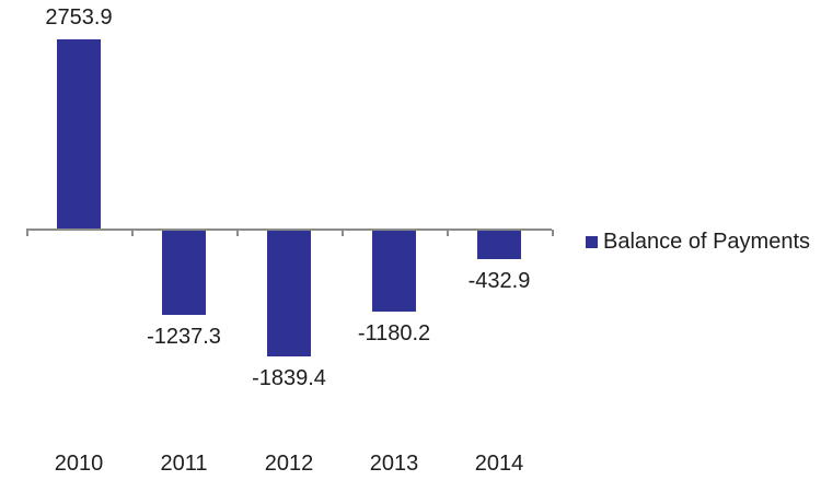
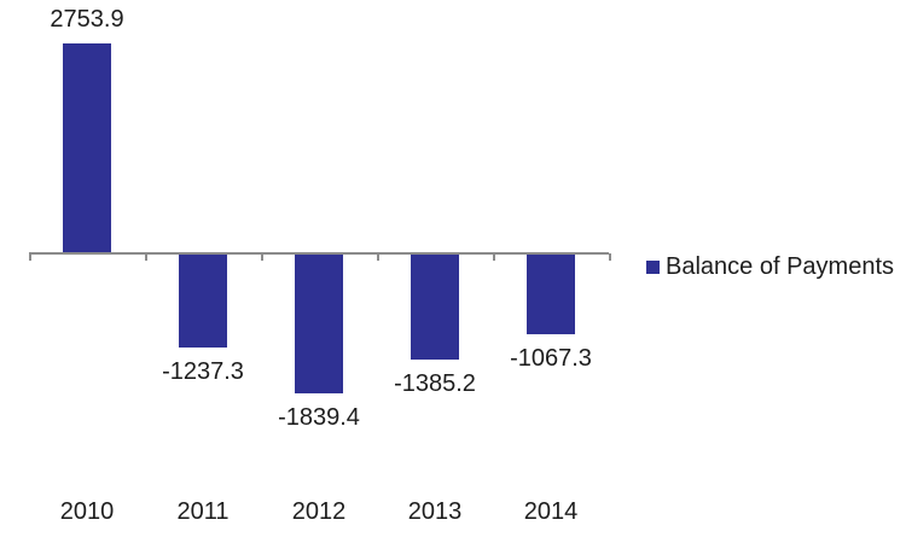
2013: -1180.2 -> -1385.2
2014: -432.9 -> -1067.3
